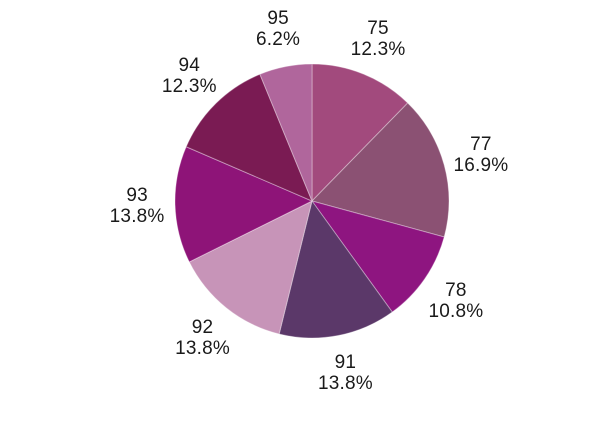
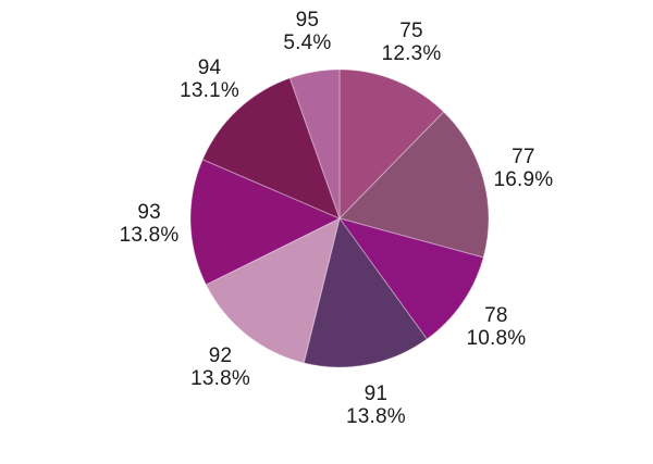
94: 12.3% -> 13.1%
95: 6.2% -> 5.4%
